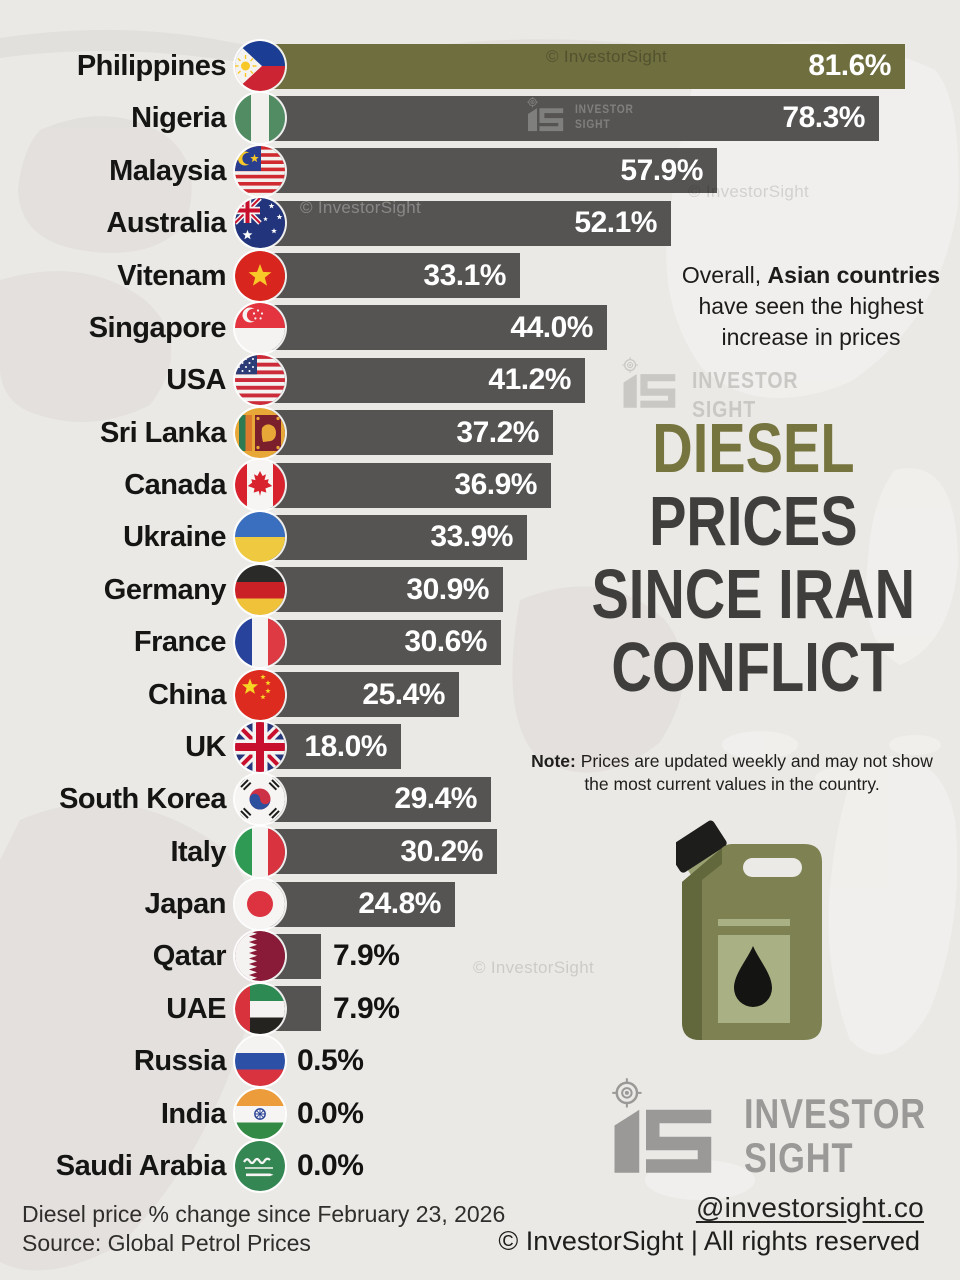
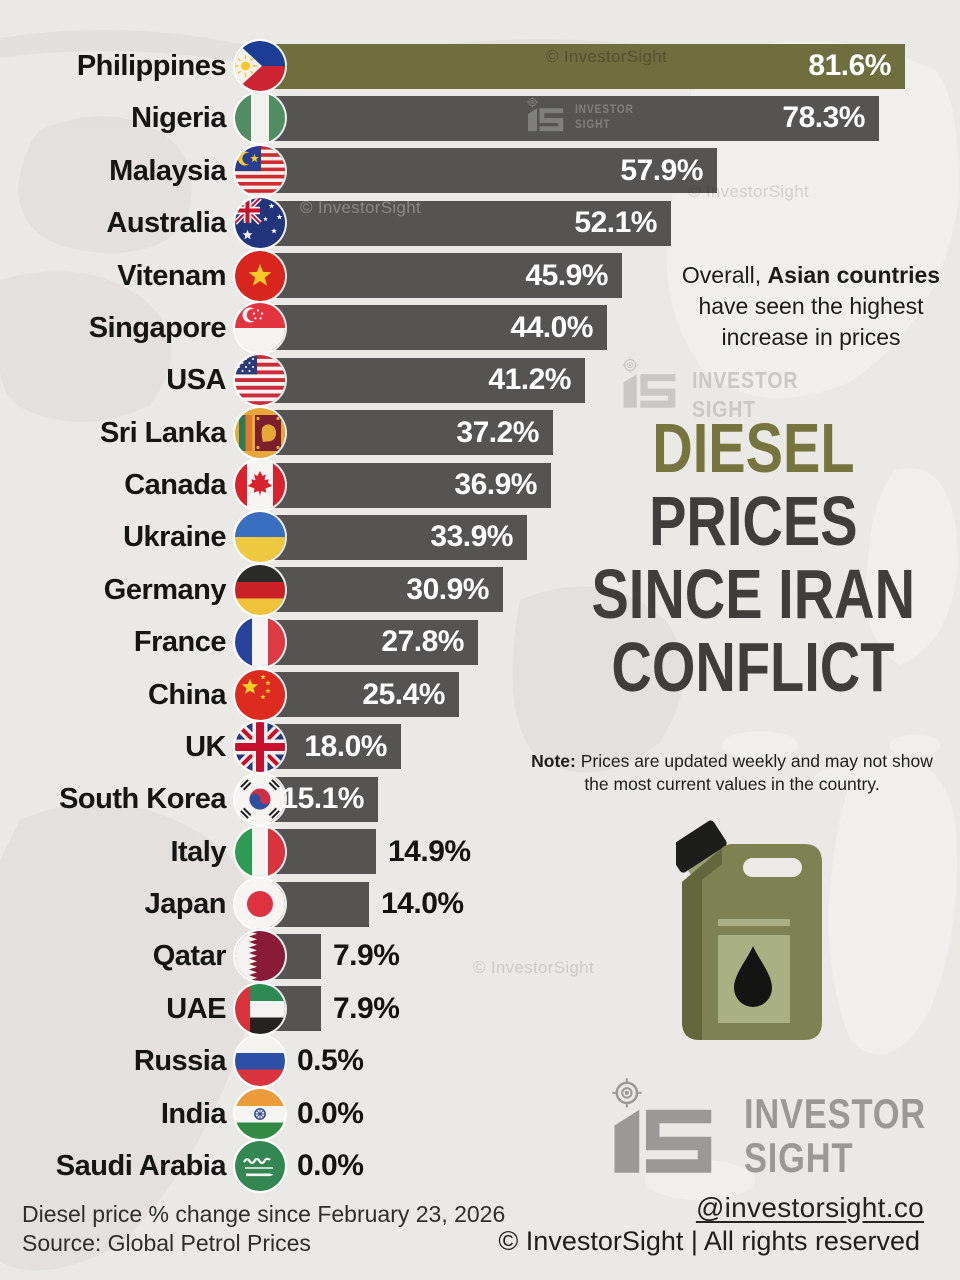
Vitenam: 33.1% -> 45.9%
France: 30.6% -> 27.8%
South Korea: 29.4% -> 15.1%
Italy: 30.2% -> 14.9%
Japan: 24.8% -> 14.0%
